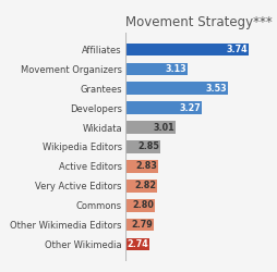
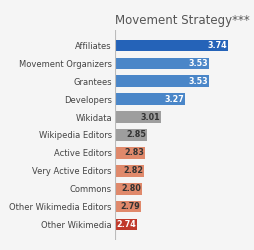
Movement Organizers: 3.13 -> 3.53
